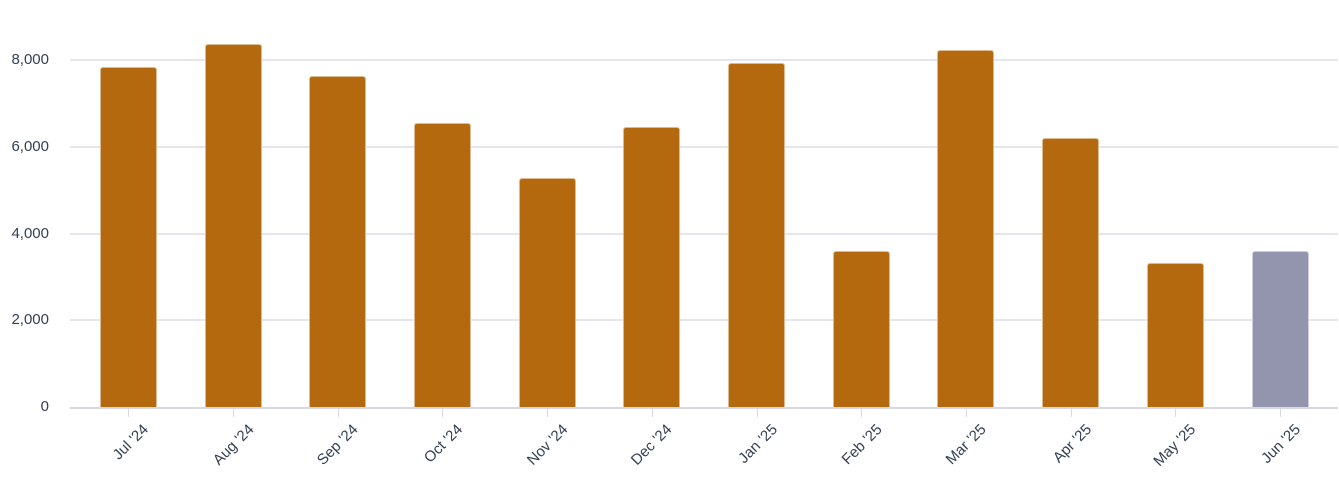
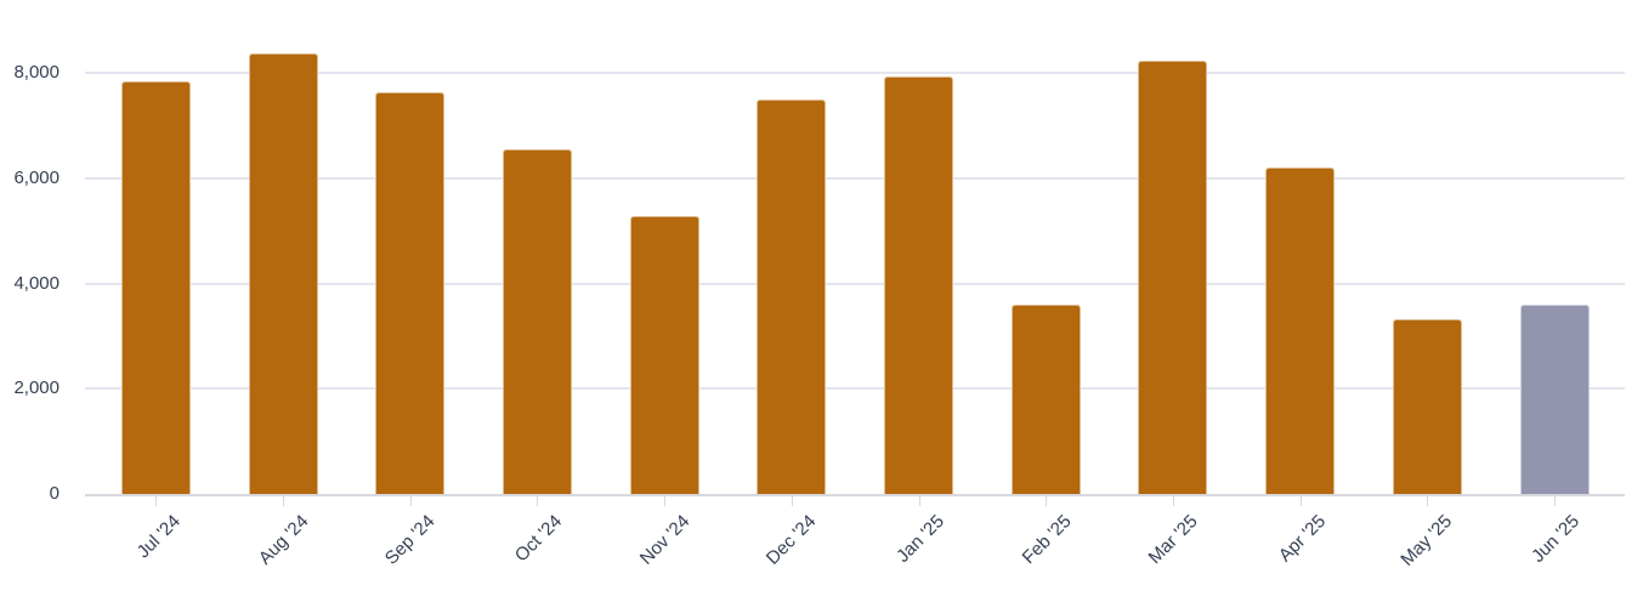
Dec '24: 6500 -> 7500
